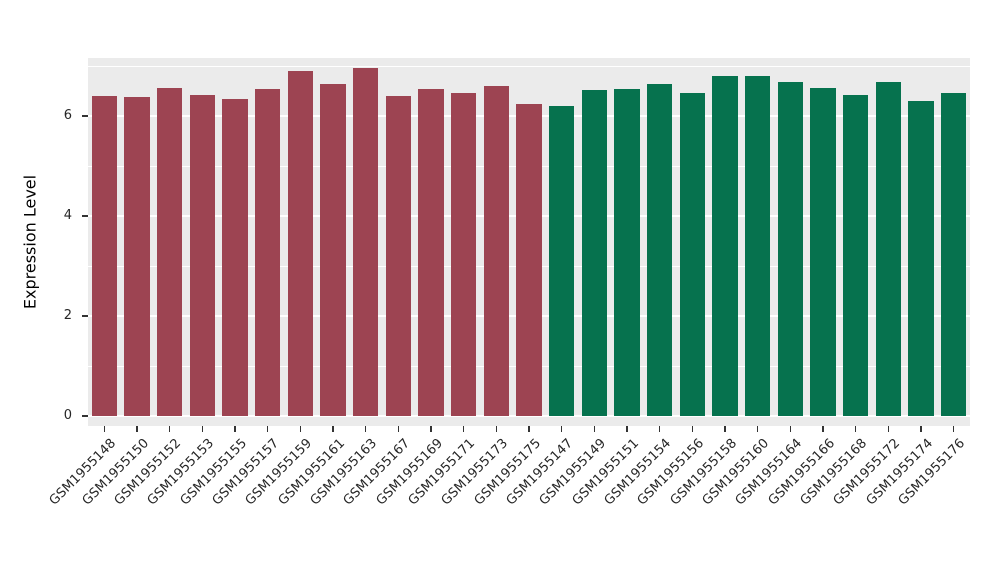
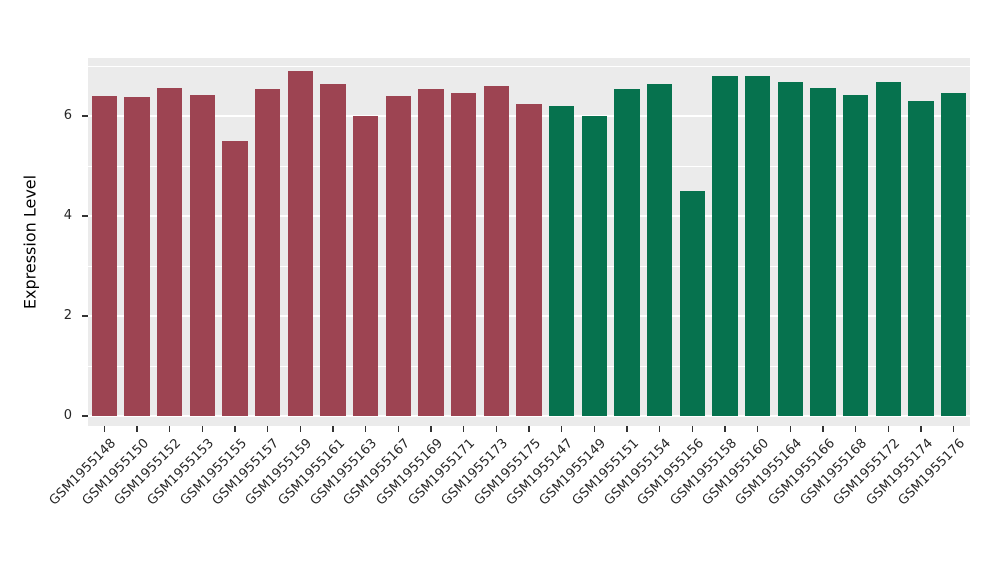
GSM1955155: 6.3 -> 5.5
GSM1955163: 7.0 -> 6.0
GSM1955149: 6.5 -> 6.0
GSM1955156: 6.5 -> 4.5
